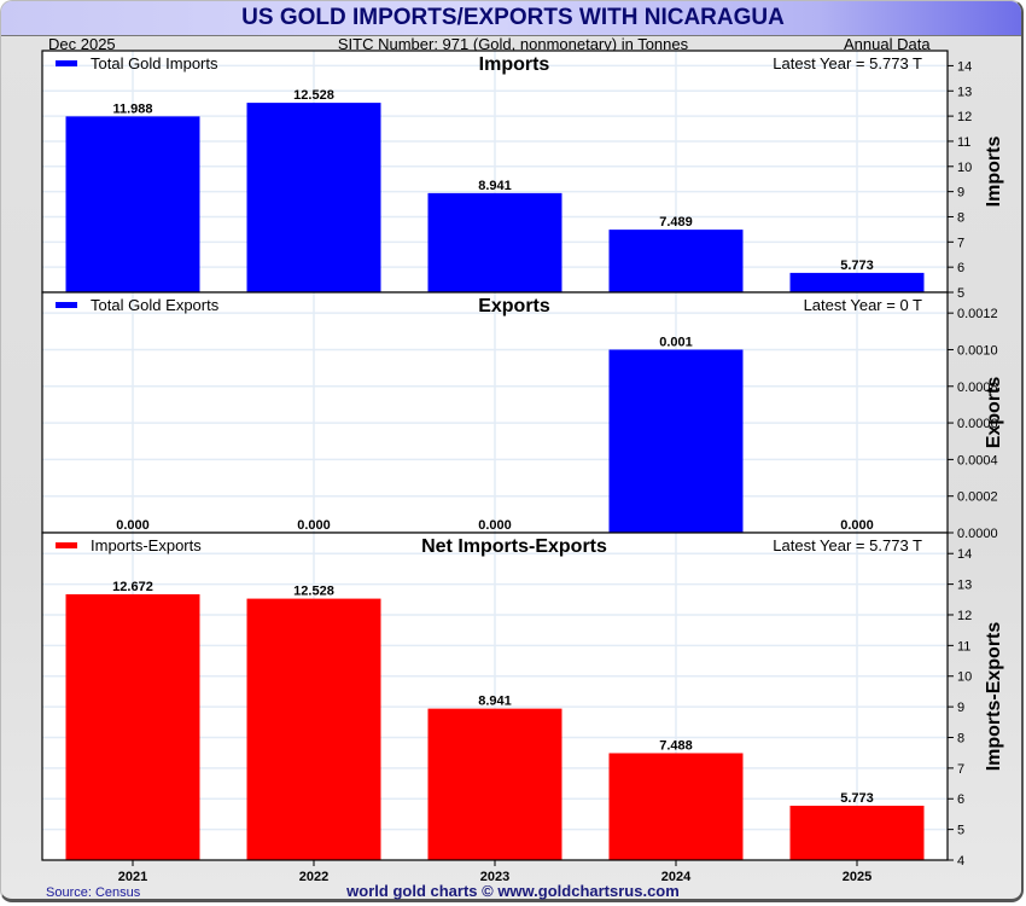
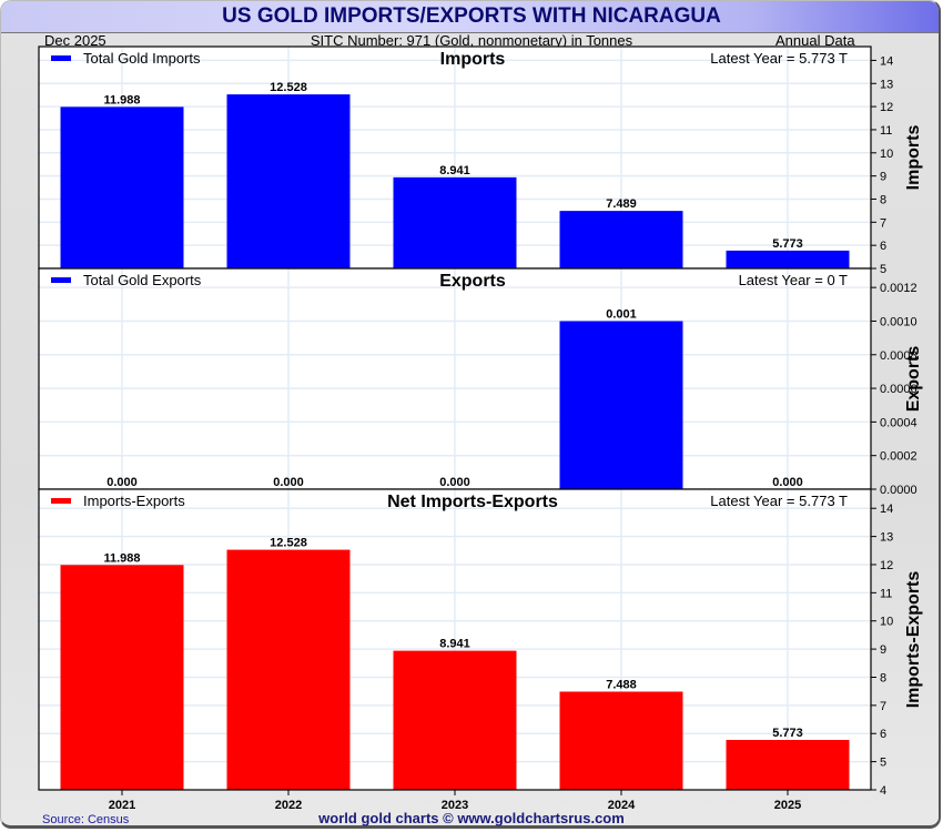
Net Imports-Exports/2021: 12.672 -> 11.988
